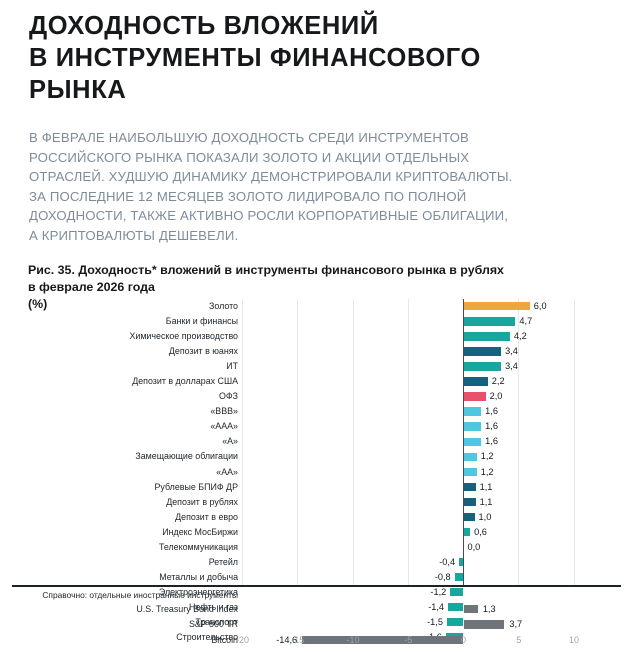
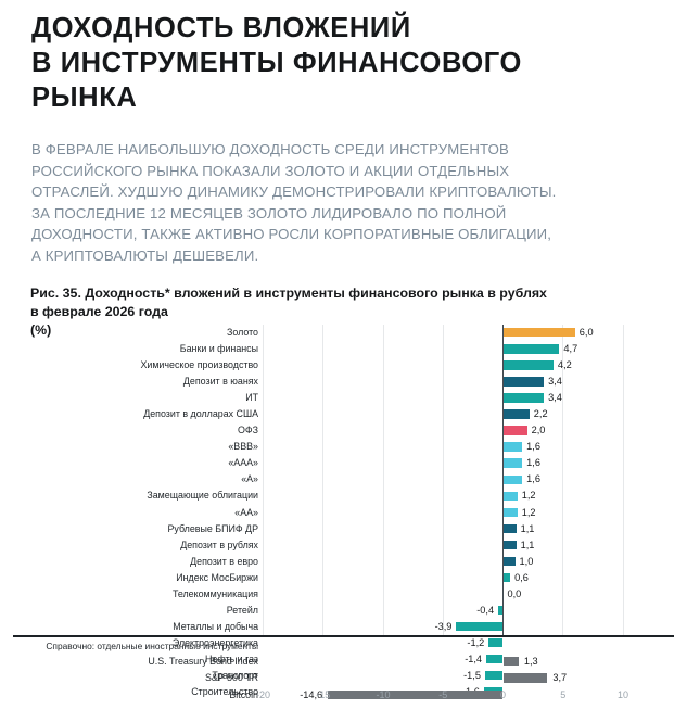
Металлы и добыча: -0,8 -> -3,9
